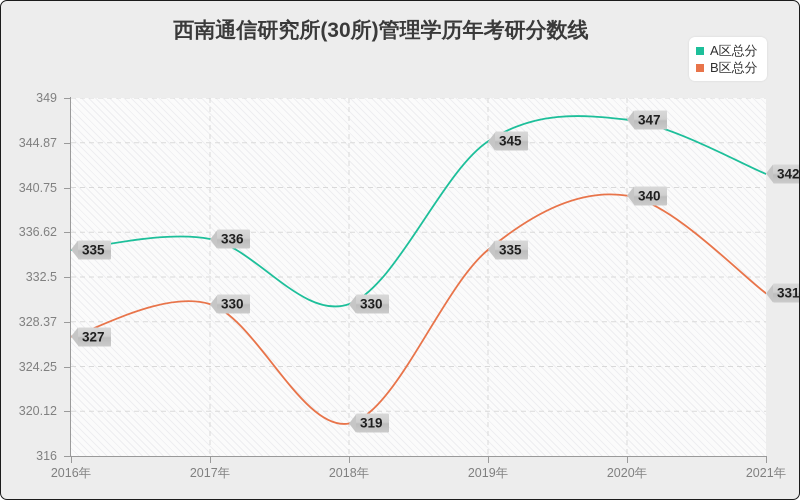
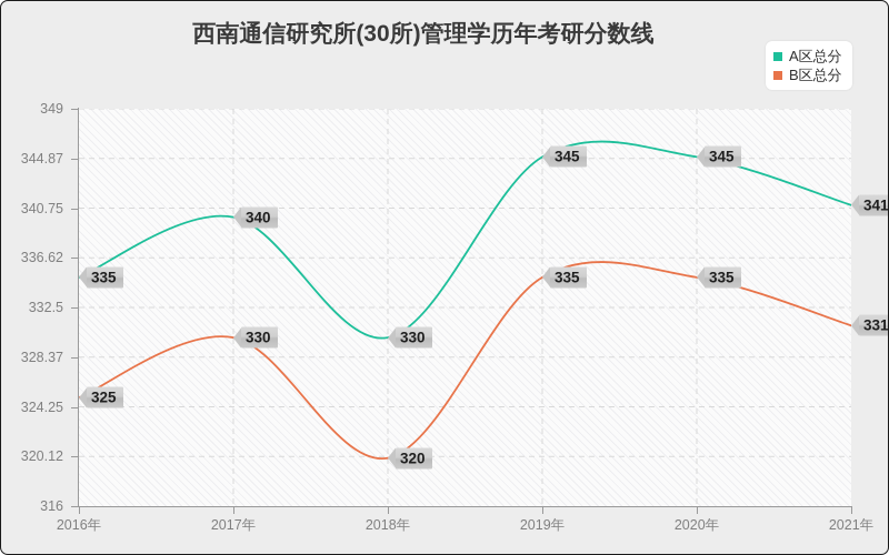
B区总分/2016年: 327 -> 325
A区总分/2017年: 336 -> 340
B区总分/2018年: 319 -> 320
A区总分/2020年: 347 -> 345
B区总分/2020年: 340 -> 335
A区总分/2021年: 342 -> 341
